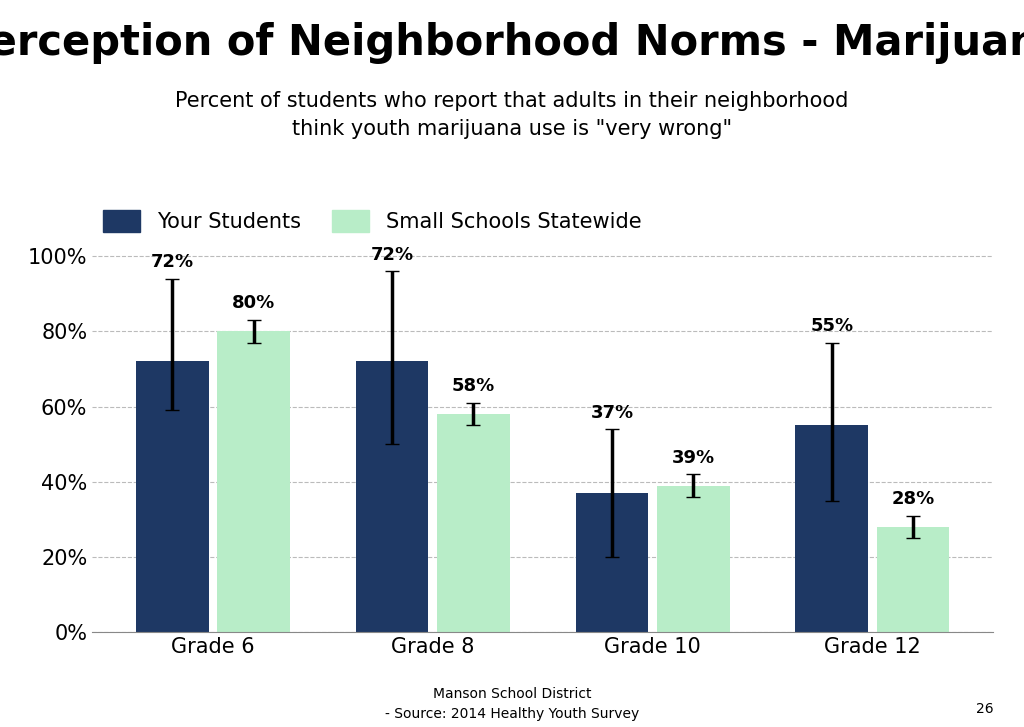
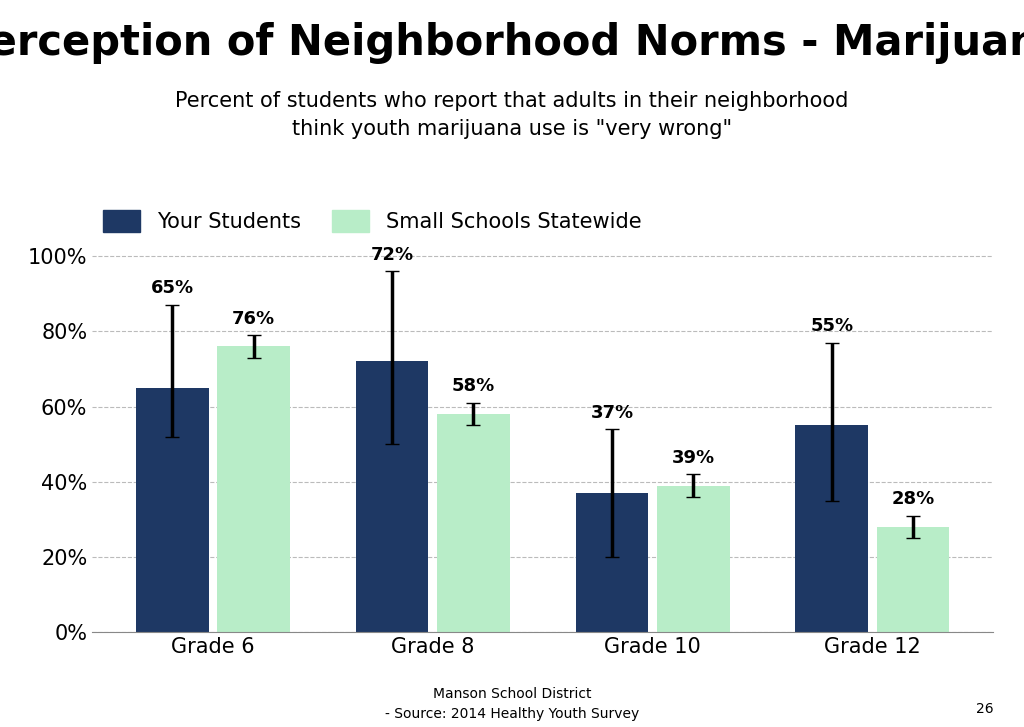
Your Students/Grade 6: 72% -> 65%
Small Schools Statewide/Grade 6: 80% -> 76%
